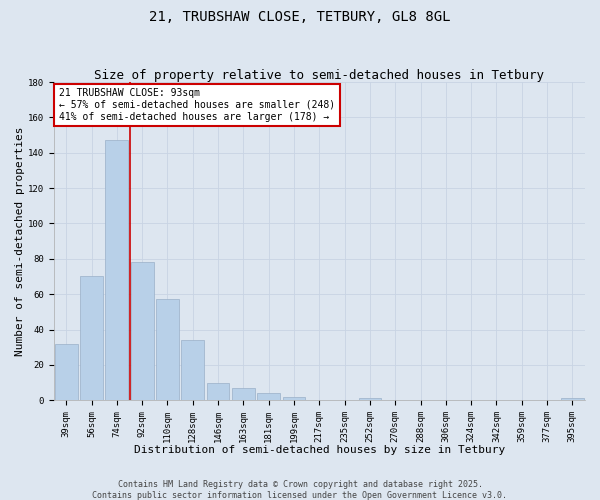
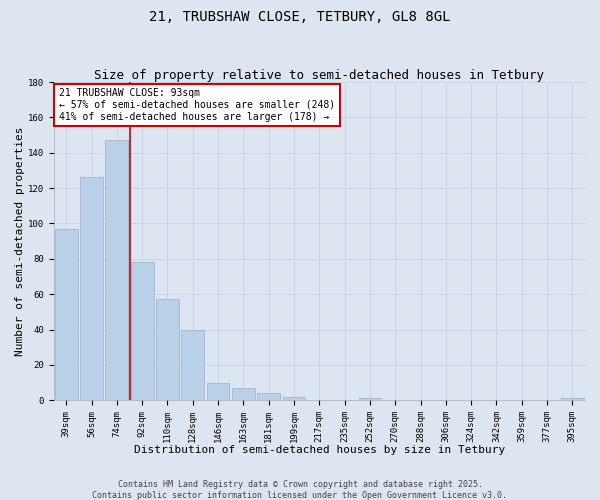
39sqm: 32 -> 97
56sqm: 70 -> 126
128sqm: 34 -> 40
